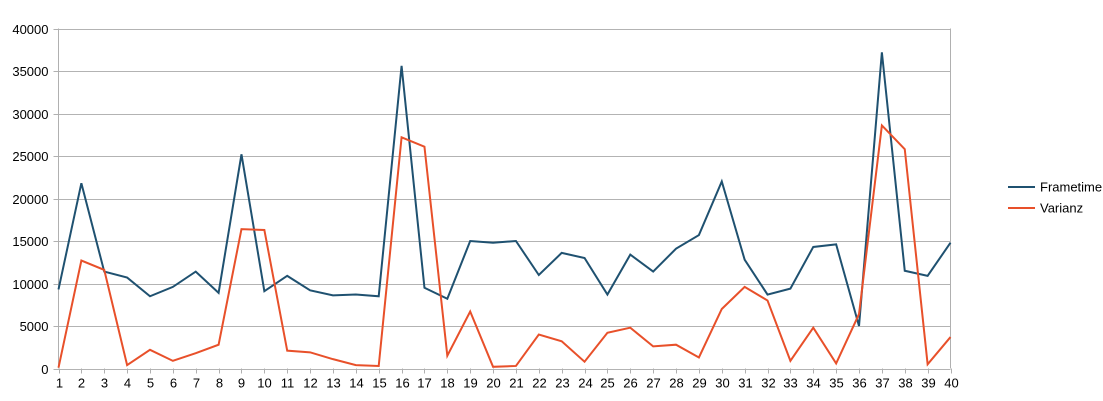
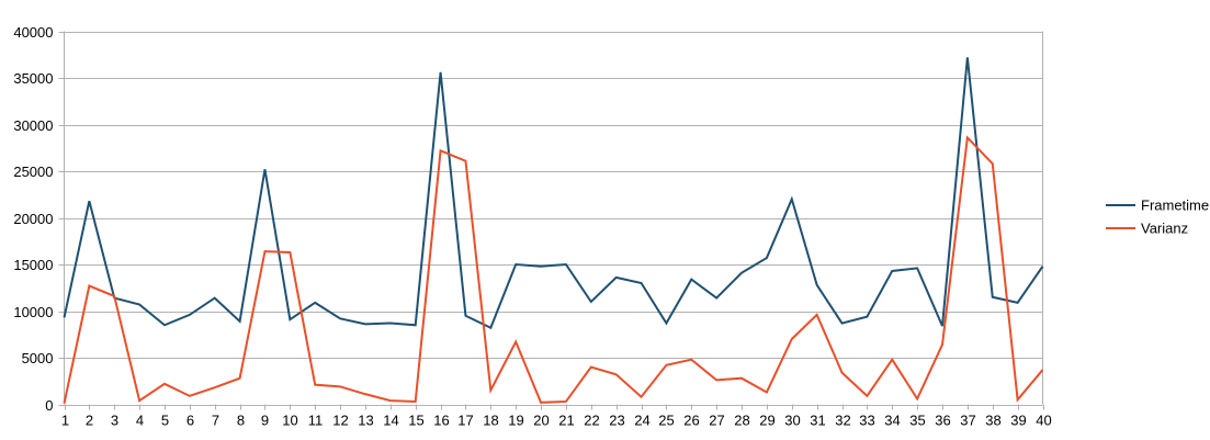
Varianz/32: 8000 -> 3000
Frametime/36: 5000 -> 8000
